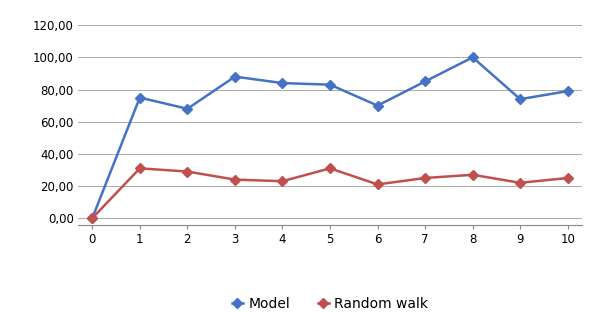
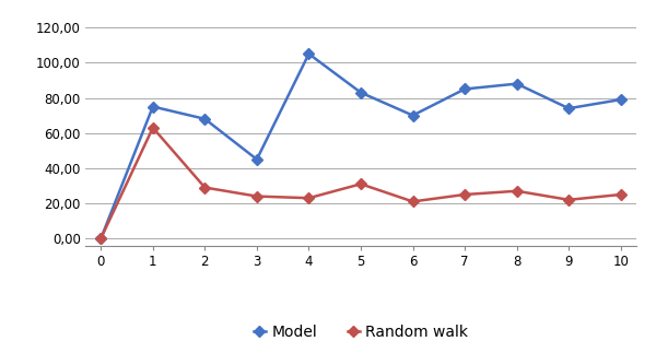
Random walk/1: 31 -> 63
Model/3: 88 -> 45
Model/4: 84 -> 105
Model/8: 100 -> 88
